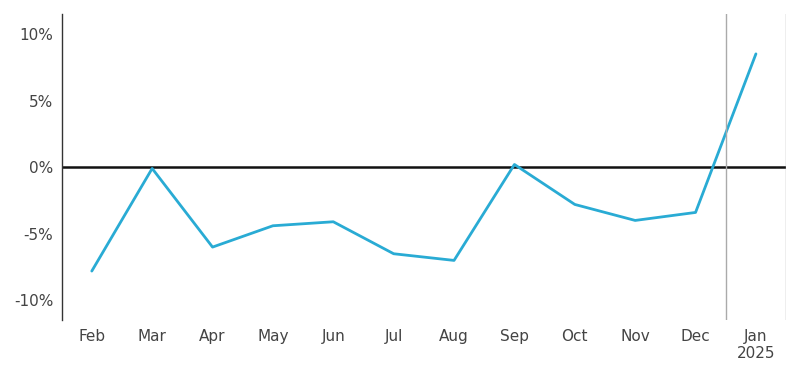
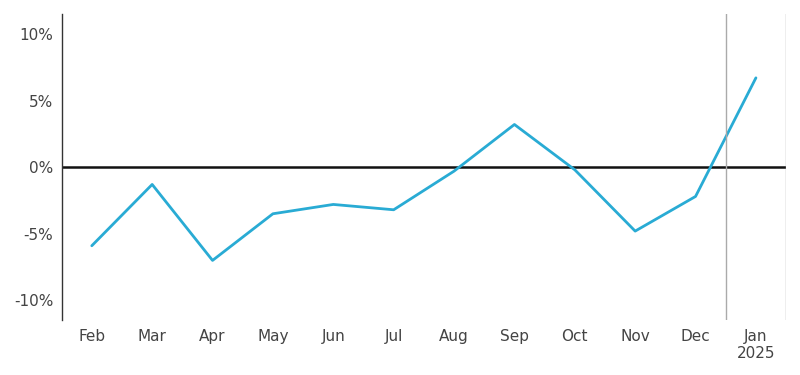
Feb: -7.8% -> -5.9%
Mar: -0.1% -> -1.3%
Apr: -6.0% -> -7.0%
May: -4.4% -> -3.5%
Jun: -4.1% -> -2.8%
Jul: -6.5% -> -3.2%
Aug: -7.0% -> -0.3%
Sep: 0.2% -> 3.2%
Oct: -2.8% -> -0.2%
Nov: -4.0% -> -4.8%
Dec: -3.4% -> -2.2%
Jan 2025: 8.5% -> 6.7%
